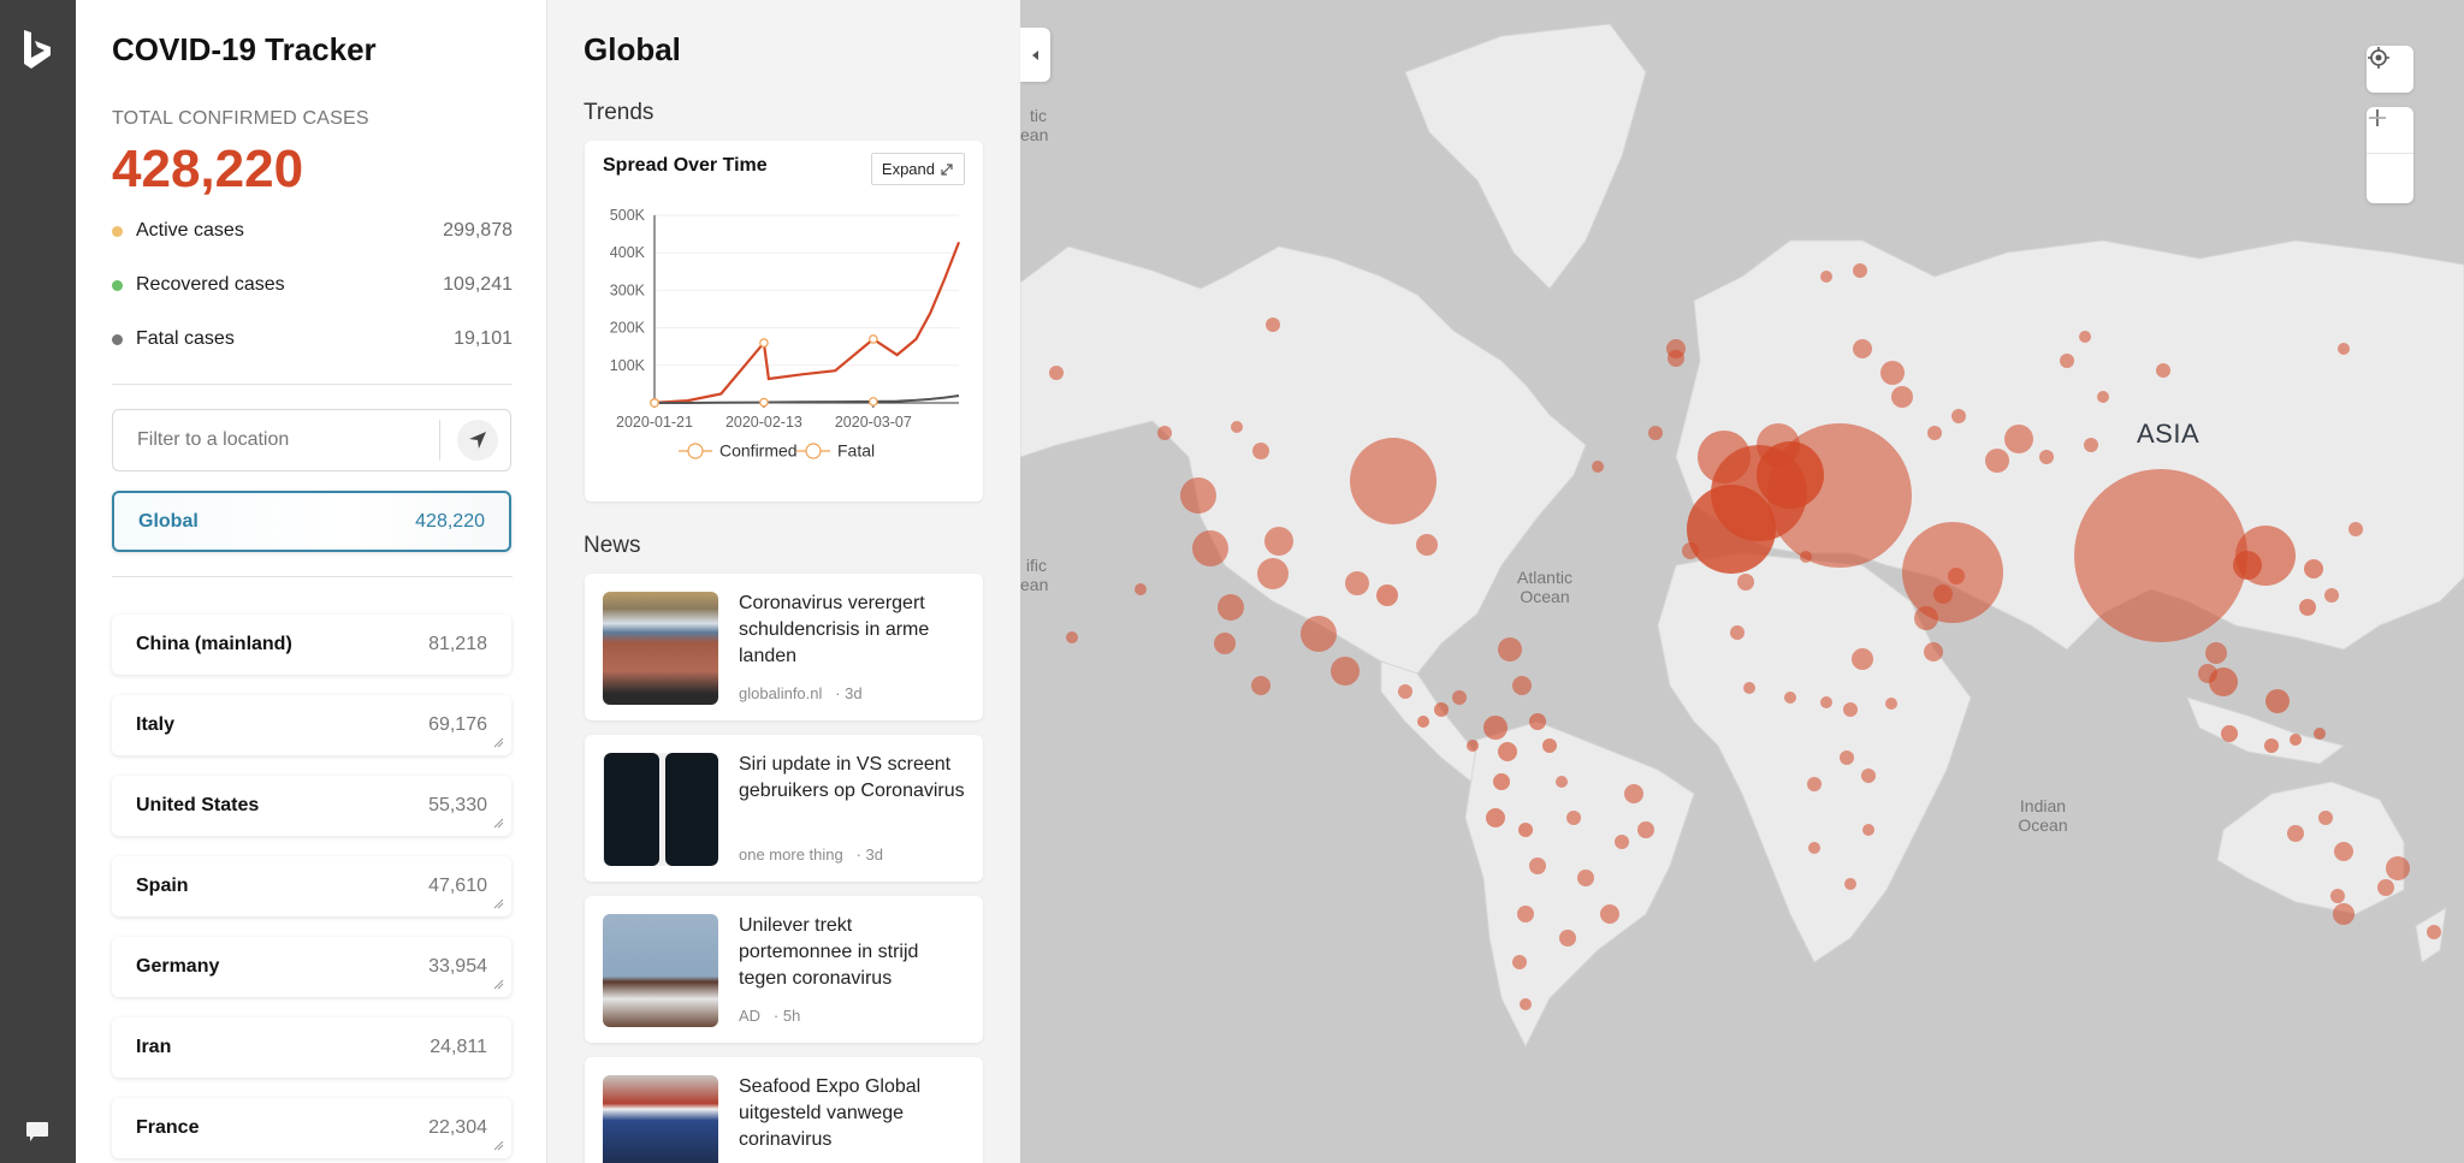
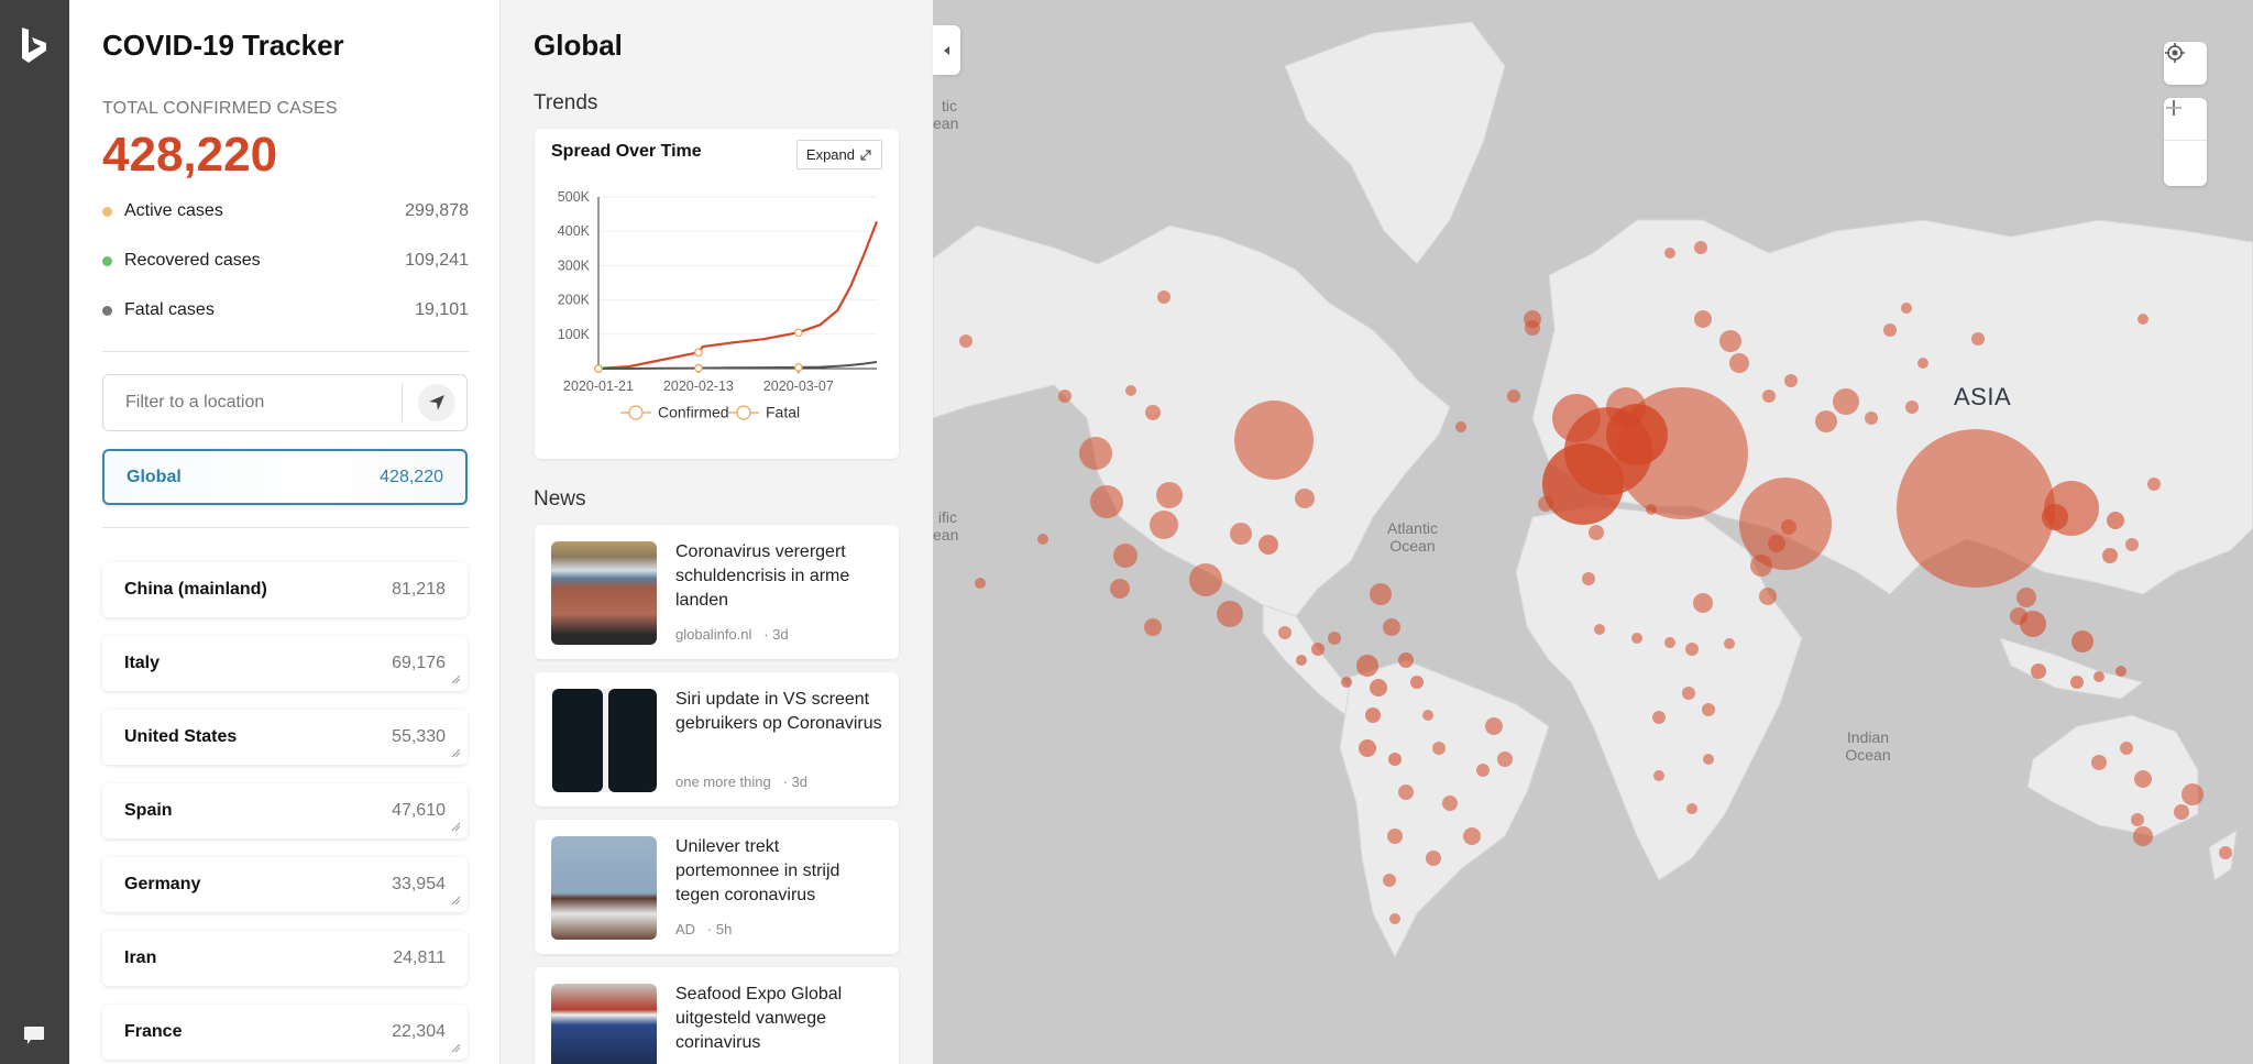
Confirmed/2020-02-13: 160K -> 50K
Confirmed/2020-03-07: 170K -> 100K
